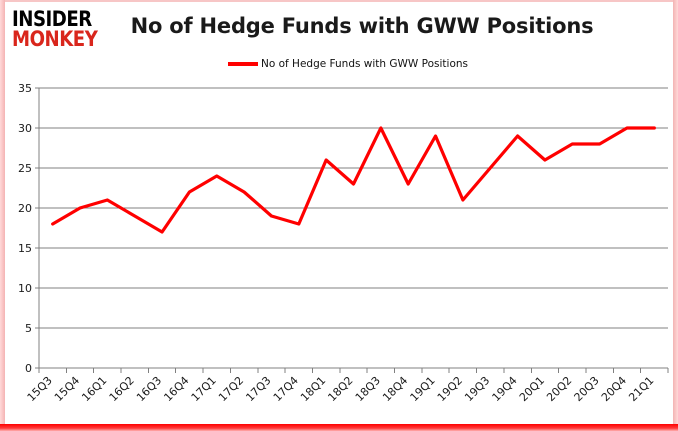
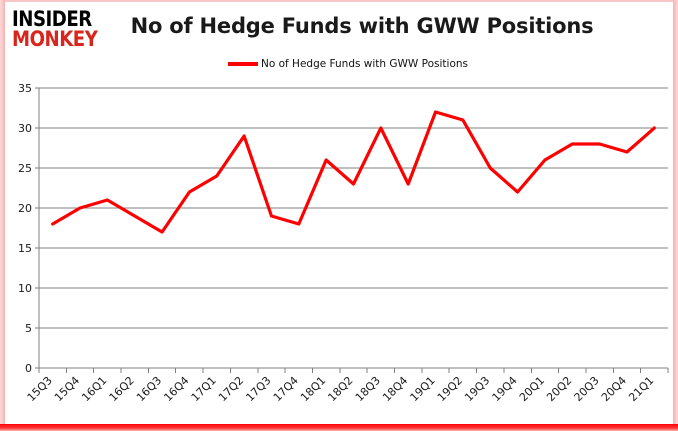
17Q2: 22 -> 29
19Q1: 29 -> 32
19Q2: 21 -> 31
19Q4: 29 -> 22
20Q4: 30 -> 27
